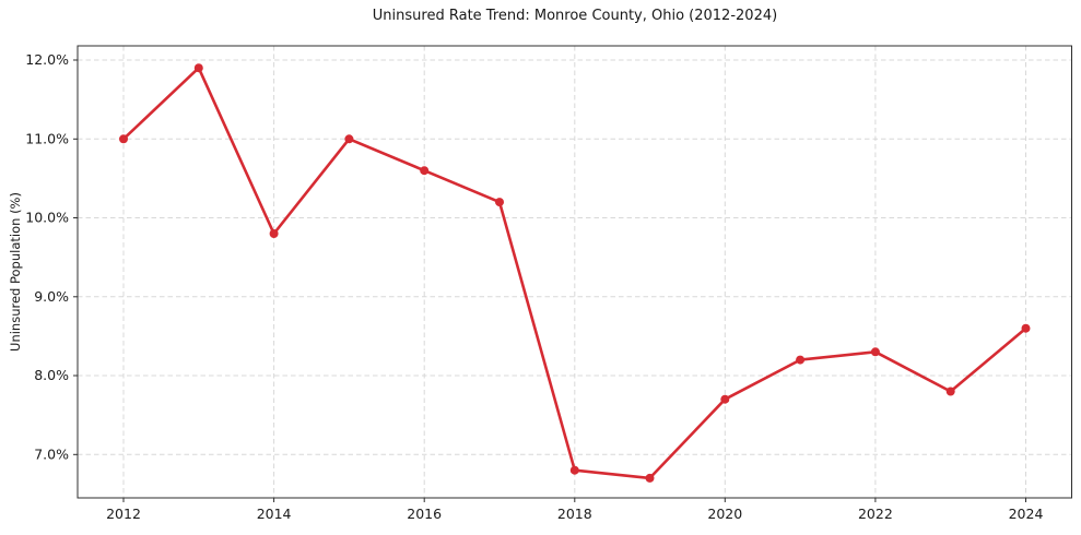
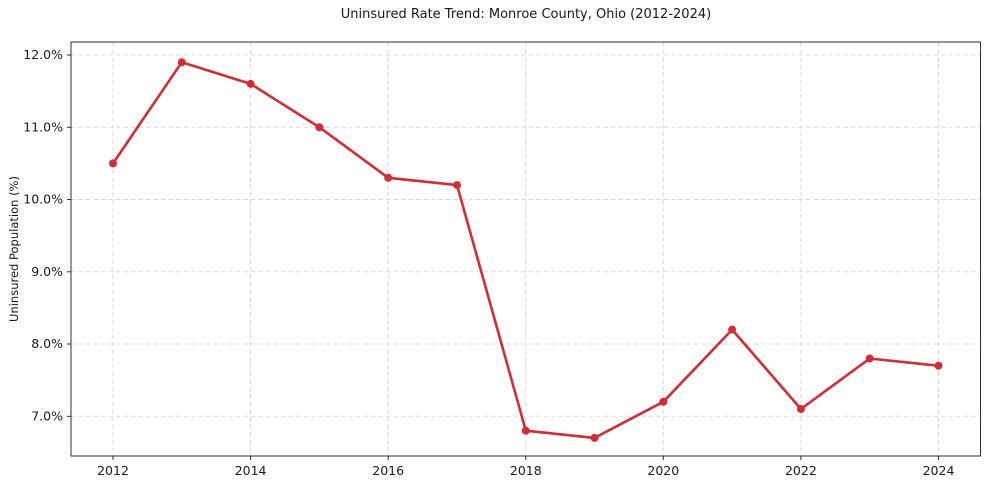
2012: 11.0% -> 10.5%
2014: 9.8% -> 11.6%
2016: 10.6% -> 10.3%
2020: 7.7% -> 7.2%
2022: 8.3% -> 7.1%
2024: 8.6% -> 7.7%
